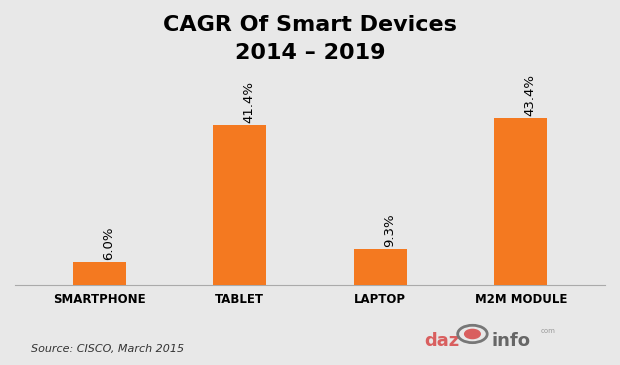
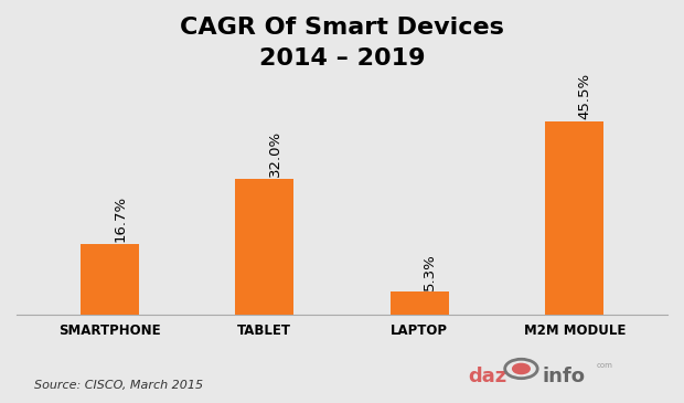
SMARTPHONE: 6.0% -> 16.7%
TABLET: 41.4% -> 32.0%
LAPTOP: 9.3% -> 5.3%
M2M MODULE: 43.4% -> 45.5%
